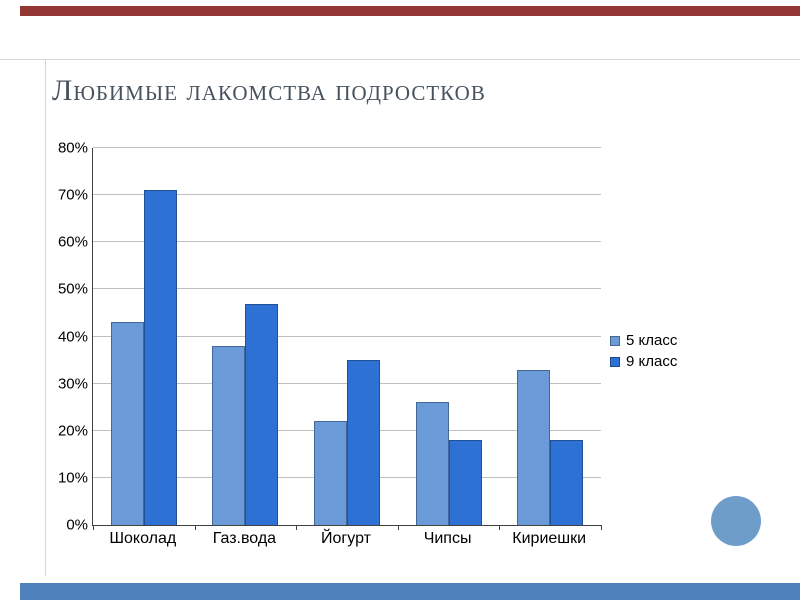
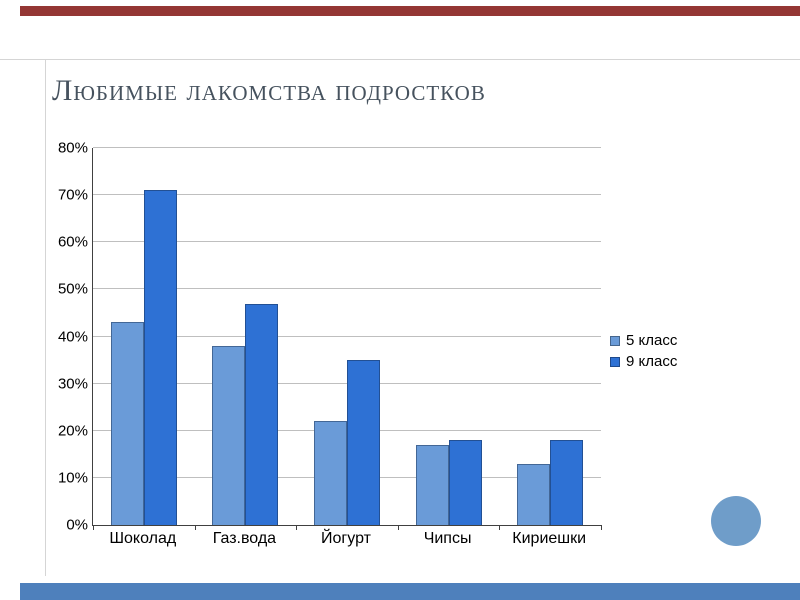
5 класс/Чипсы: 26% -> 17%
5 класс/Кириешки: 33% -> 13%
